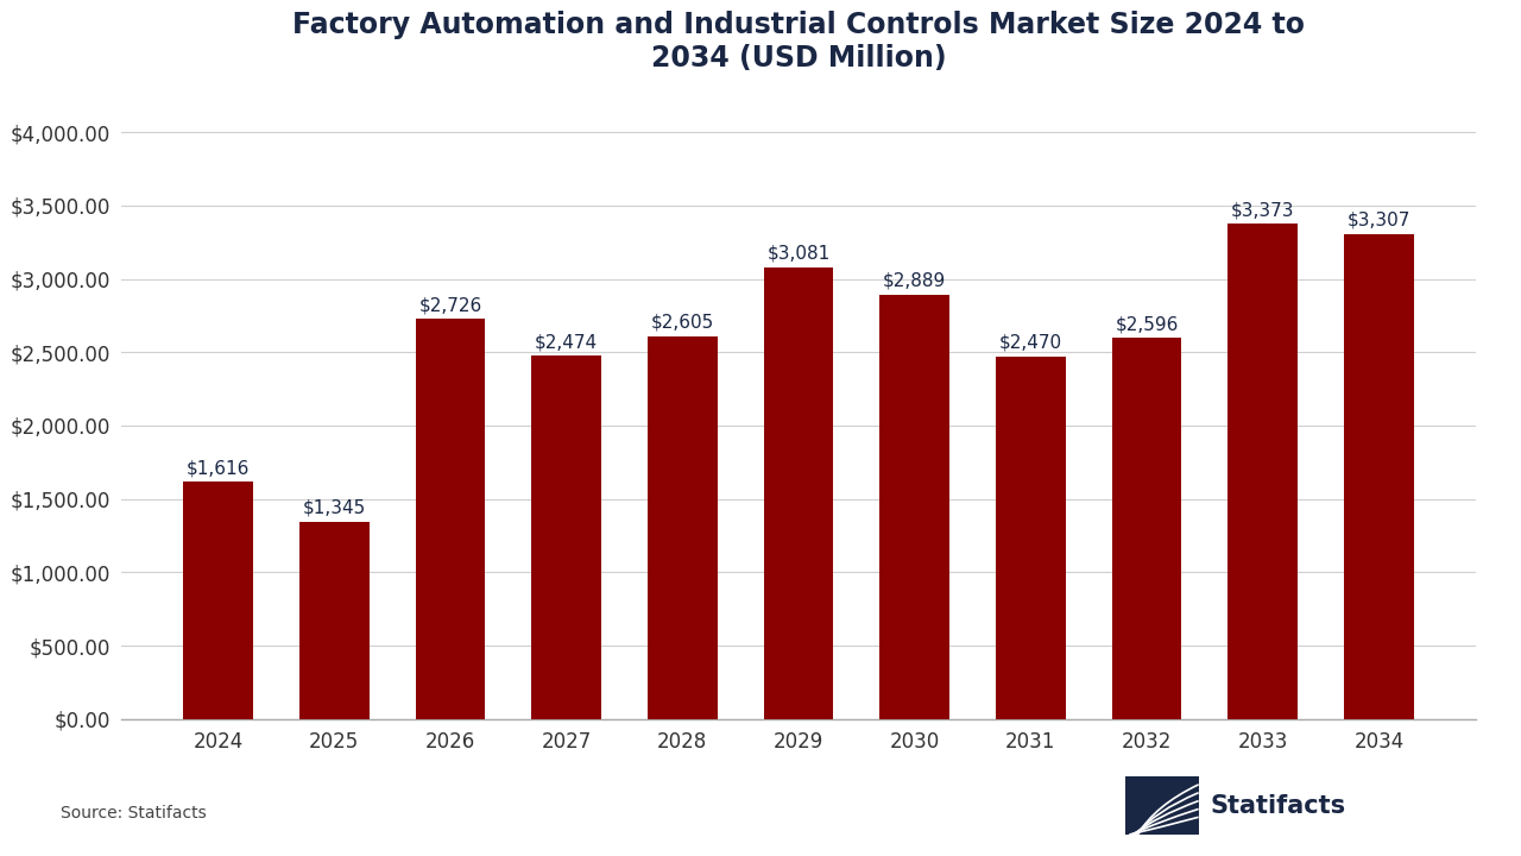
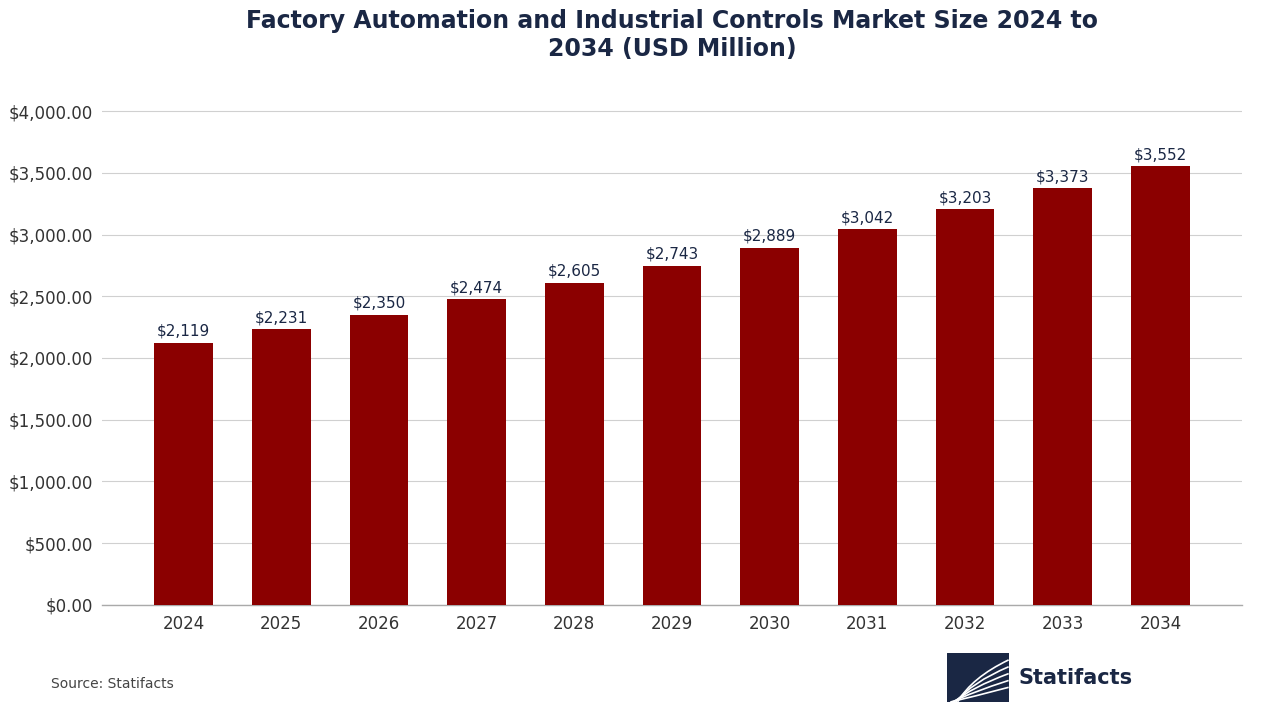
2024: $1,616 -> $2,119
2025: $1,345 -> $2,231
2026: $2,726 -> $2,350
2029: $3,081 -> $2,743
2031: $2,470 -> $3,042
2032: $2,596 -> $3,203
2034: $3,307 -> $3,552
